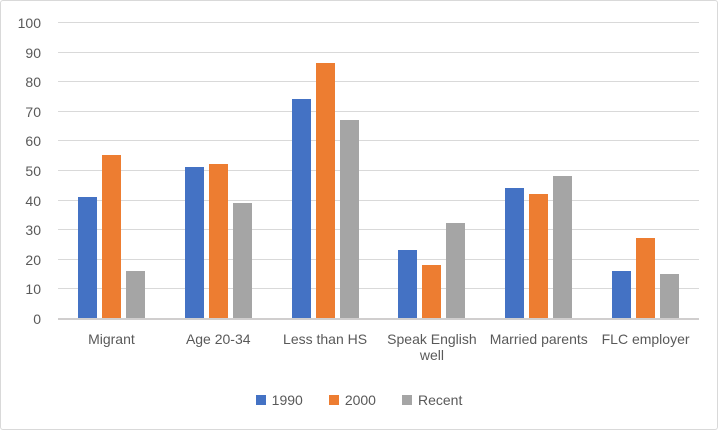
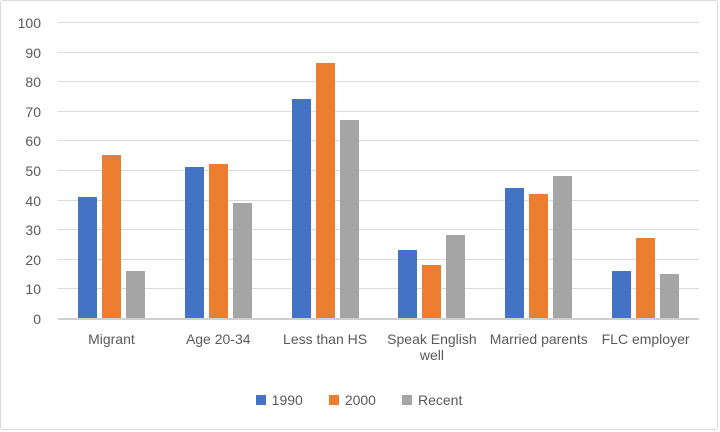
Recent/Speak English well: 32 -> 28
